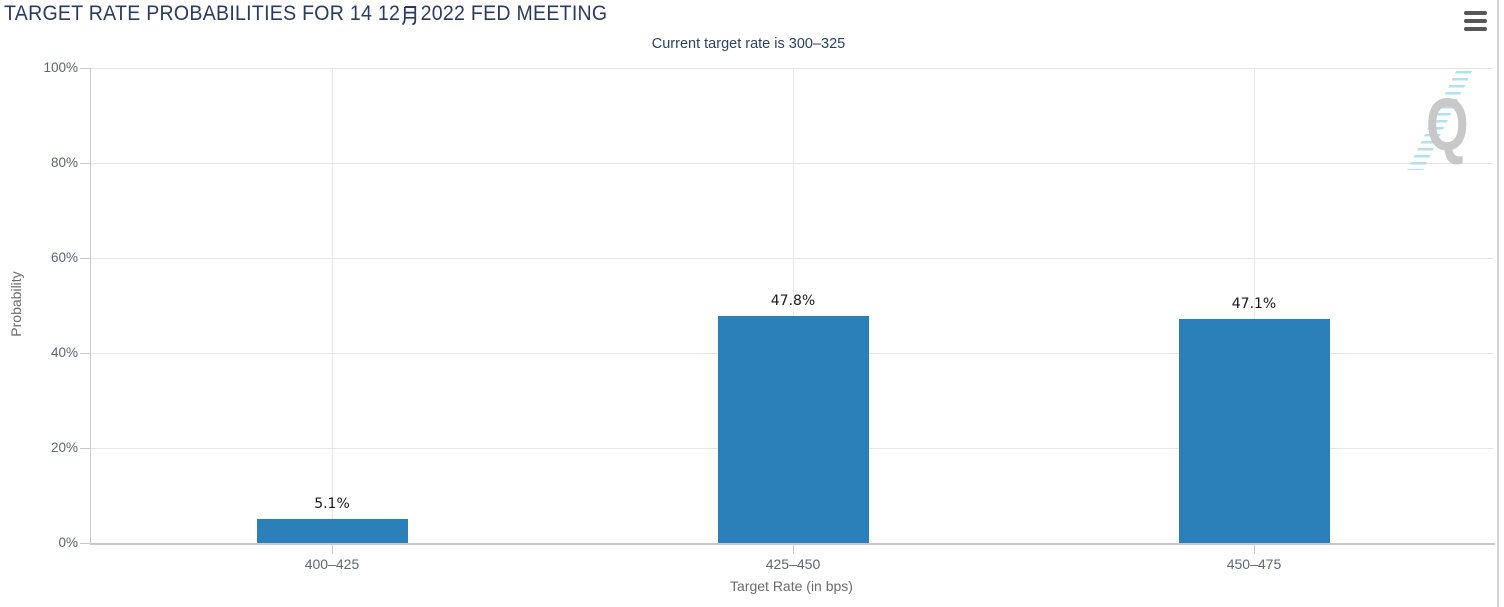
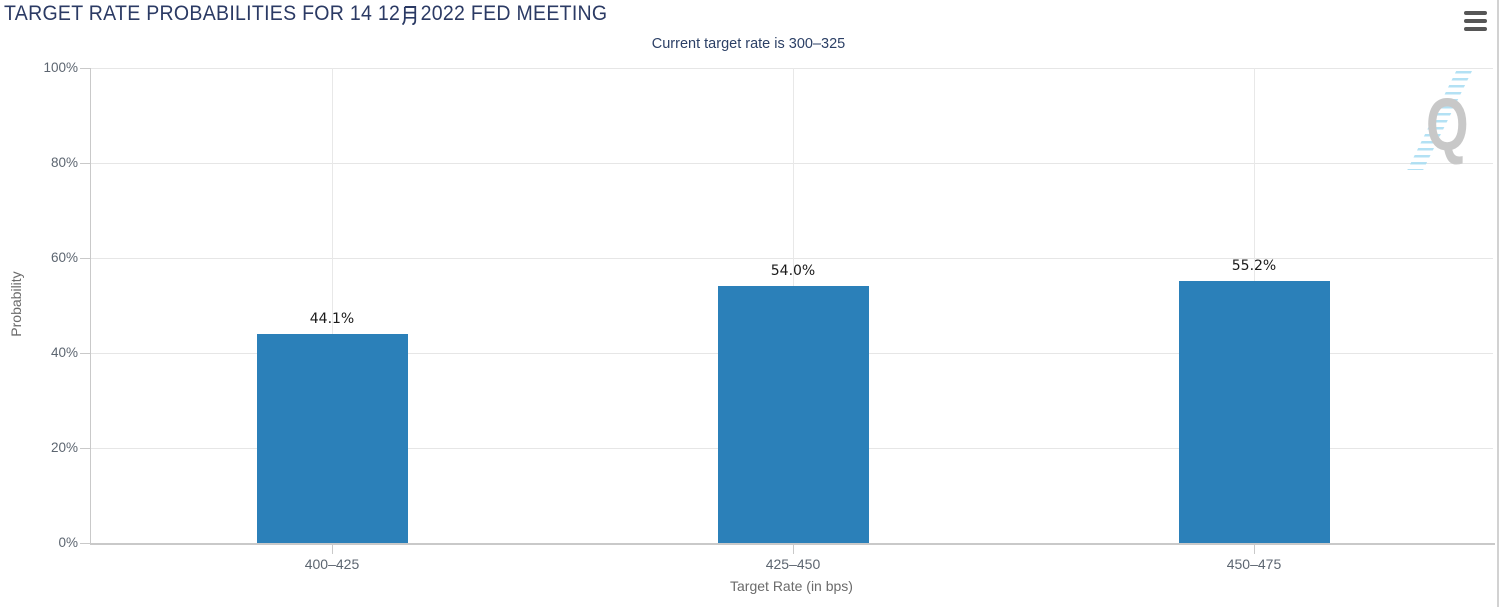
400–425: 5.1% -> 44.1%
425–450: 47.8% -> 54.0%
450–475: 47.1% -> 55.2%
